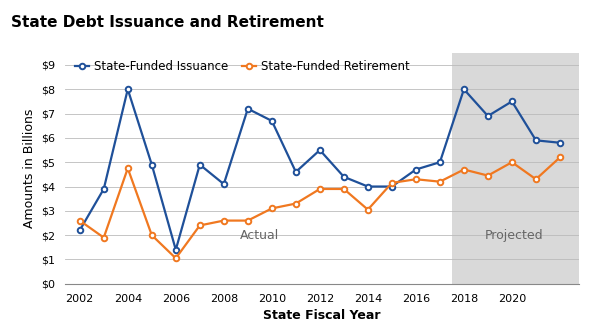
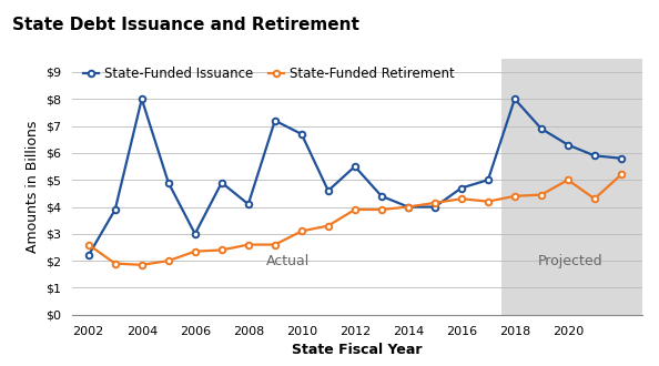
State-Funded Retirement/2004: $4.75 -> $1.85
State-Funded Issuance/2006: $1.4 -> $3.0
State-Funded Retirement/2006: $1.05 -> $2.35
State-Funded Retirement/2014: $3.05 -> $4.00
State-Funded Retirement/2018: $4.70 -> $4.40
State-Funded Issuance/2020: $7.5 -> $6.3
